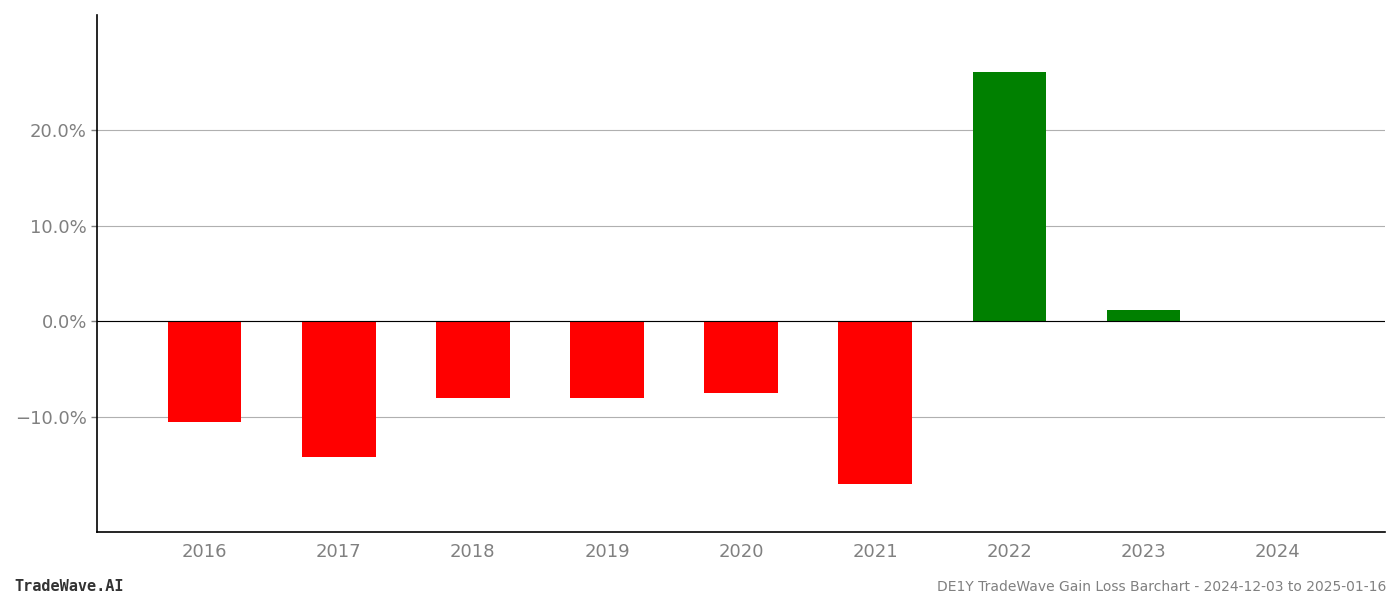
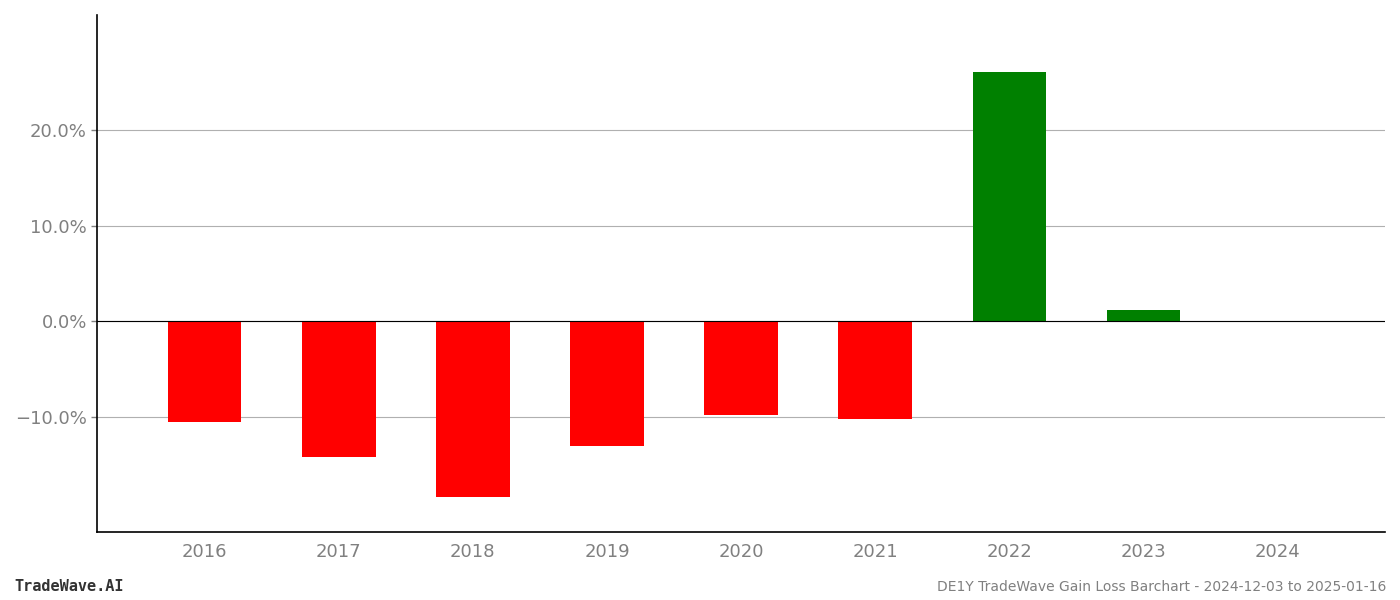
2018: -8.0% -> -18.4%
2019: -8.0% -> -13.0%
2020: -7.5% -> -9.8%
2021: -17.0% -> -10.2%
